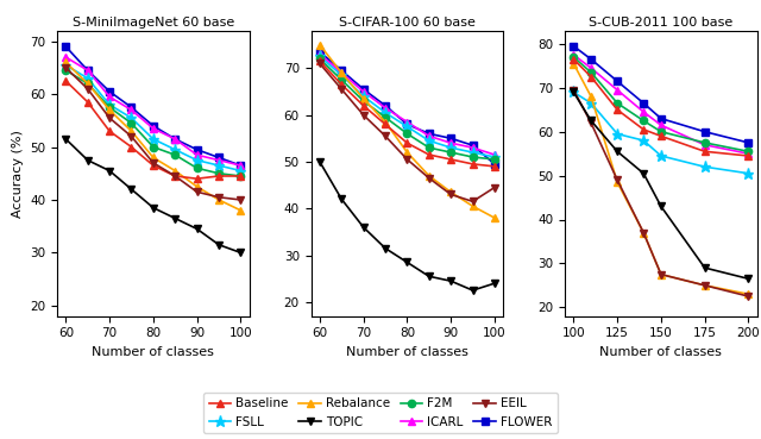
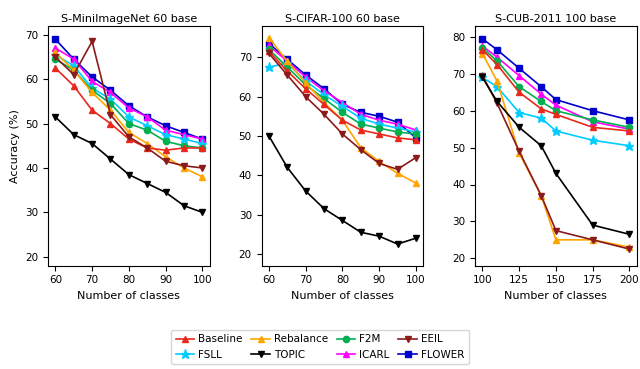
S-MiniImageNet 60 base/EEIL/70: 55.5 -> 68.5
S-CIFAR-100 60 base/FSLL/60: 72.5 -> 67.5
S-CIFAR-100 60 base/Rebalance/80: 52.0 -> 54.0
S-CUB-2011 100 base/Rebalance/150: 27.5 -> 25.0
